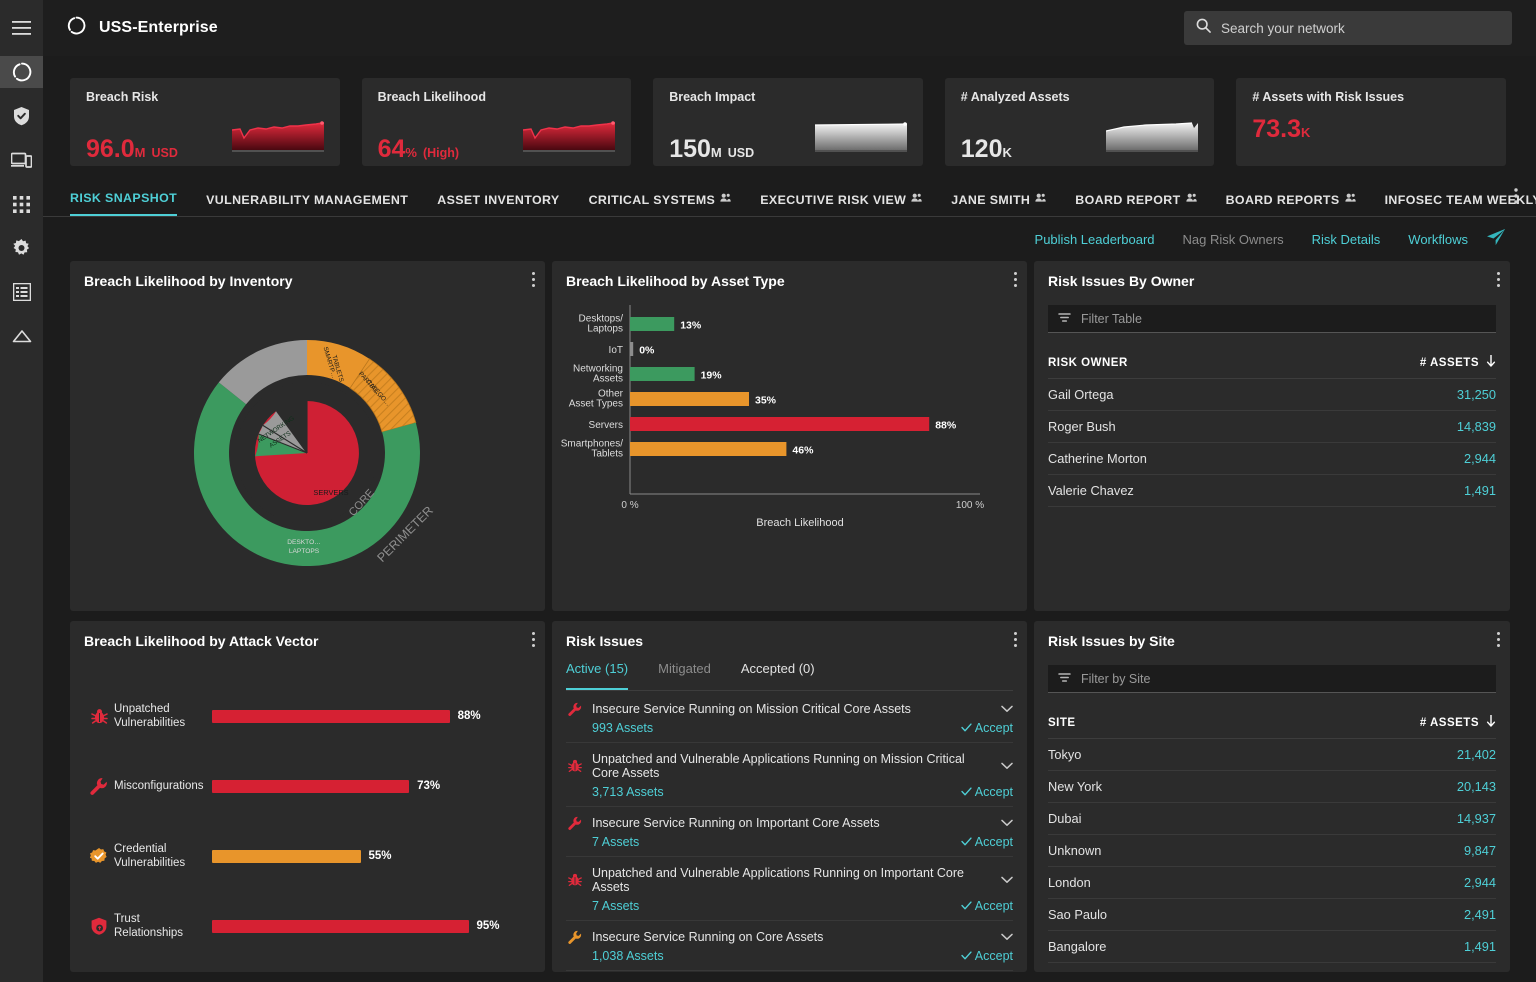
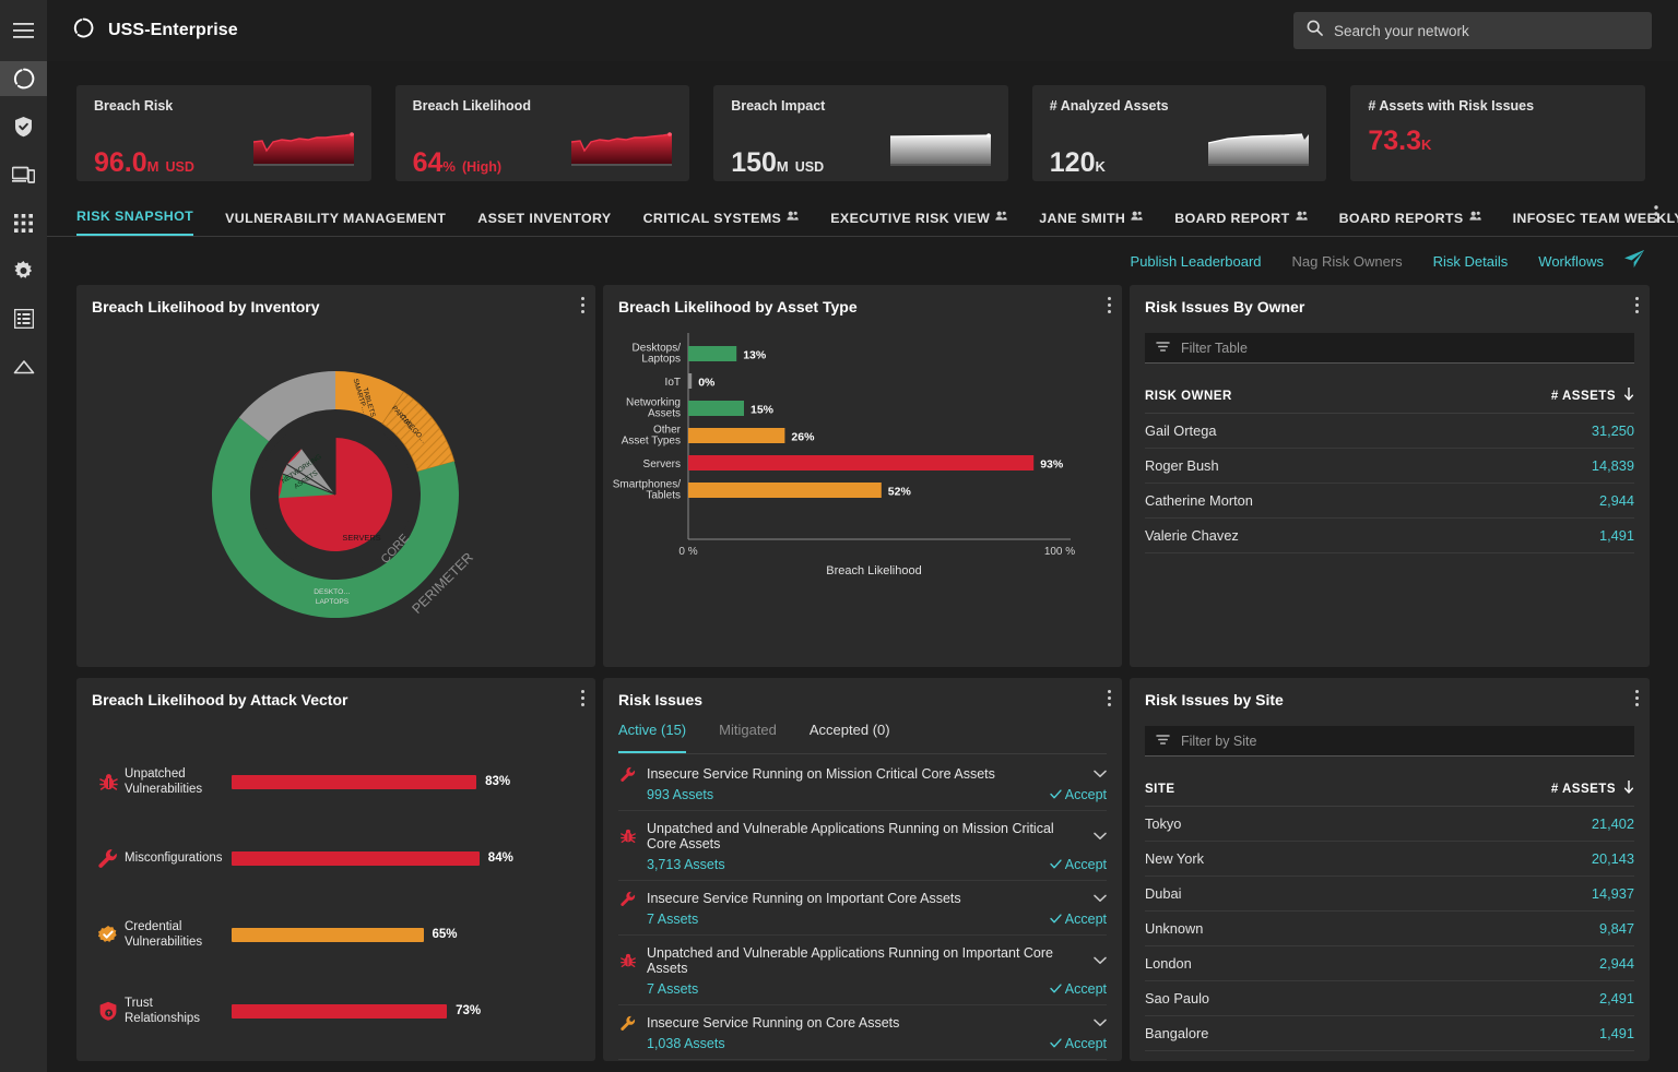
Breach Likelihood by Asset Type/Networking Assets: 19% -> 15%
Breach Likelihood by Asset Type/Other Asset Types: 35% -> 26%
Breach Likelihood by Asset Type/Servers: 88% -> 93%
Breach Likelihood by Asset Type/Smartphones/ Tablets: 46% -> 52%
Breach Likelihood by Attack Vector/Unpatched Vulnerabilities: 88% -> 83%
Breach Likelihood by Attack Vector/Misconfigurations: 73% -> 84%
Breach Likelihood by Attack Vector/Credential Vulnerabilities: 55% -> 65%
Breach Likelihood by Attack Vector/Trust Relationships: 95% -> 73%
